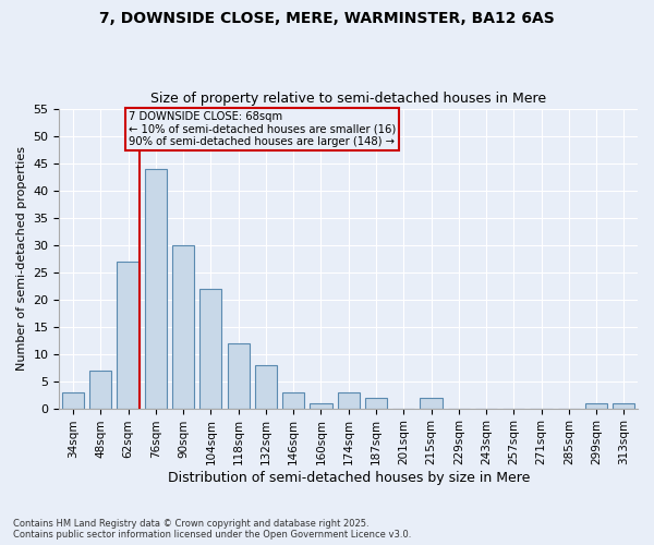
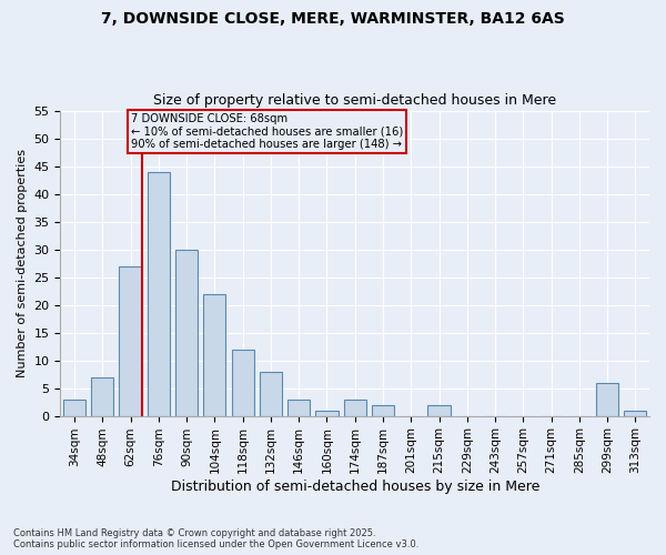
299sqm: 1 -> 6
